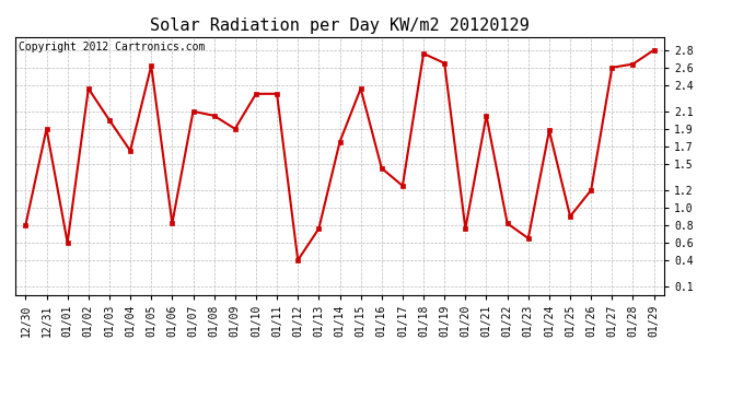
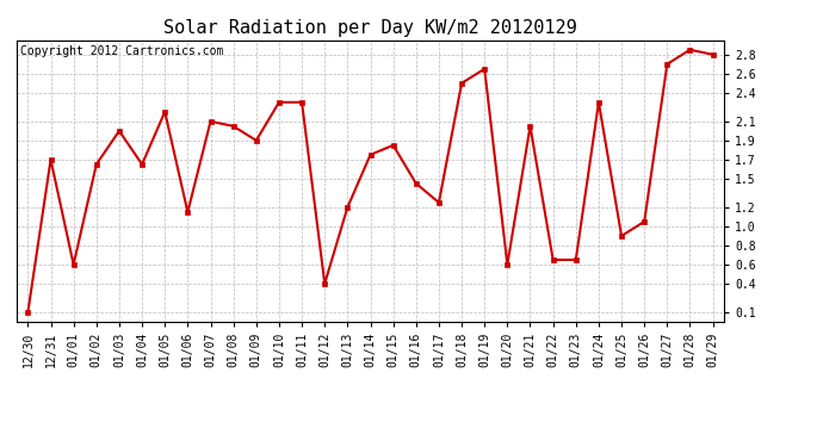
12/30: 0.80 -> 0.10
12/31: 1.90 -> 1.70
01/02: 2.36 -> 1.65
01/05: 2.62 -> 2.20
01/06: 0.82 -> 1.15
01/13: 0.76 -> 1.20
01/15: 2.36 -> 1.85
01/18: 2.76 -> 2.50
01/20: 0.76 -> 0.60
01/22: 0.82 -> 0.65
01/24: 1.88 -> 2.30
01/26: 1.20 -> 1.05
01/27: 2.60 -> 2.70
01/28: 2.64 -> 2.85
